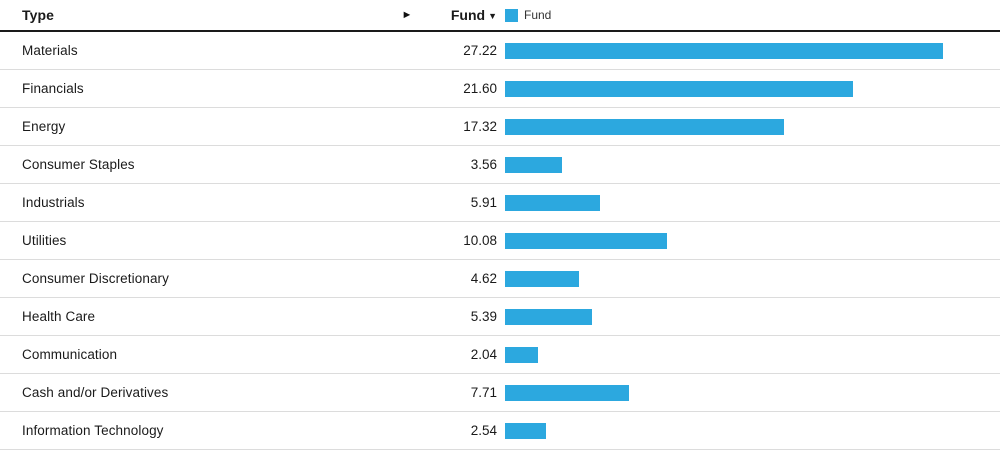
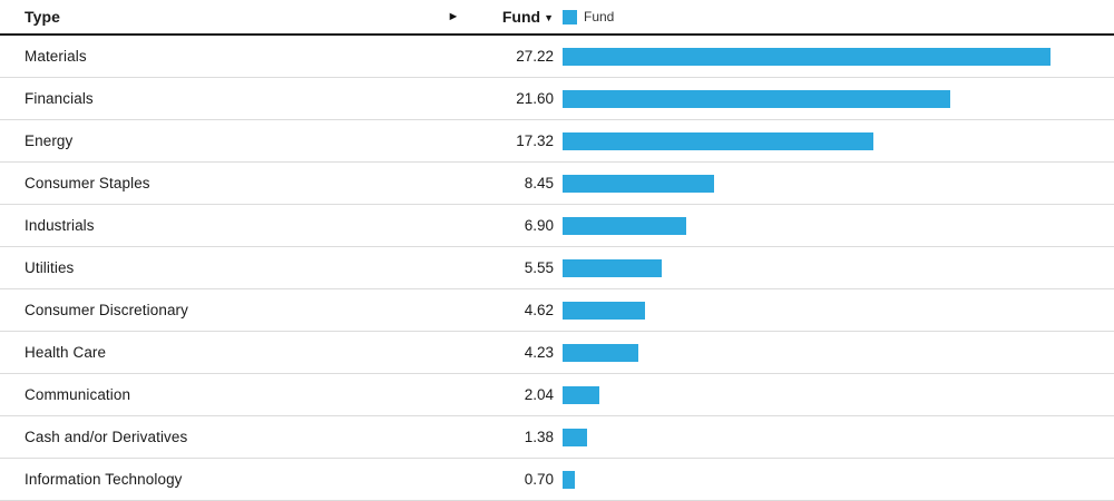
Consumer Staples: 3.56 -> 8.45
Industrials: 5.91 -> 6.90
Utilities: 10.08 -> 5.55
Health Care: 5.39 -> 4.23
Cash and/or Derivatives: 7.71 -> 1.38
Information Technology: 2.54 -> 0.70
